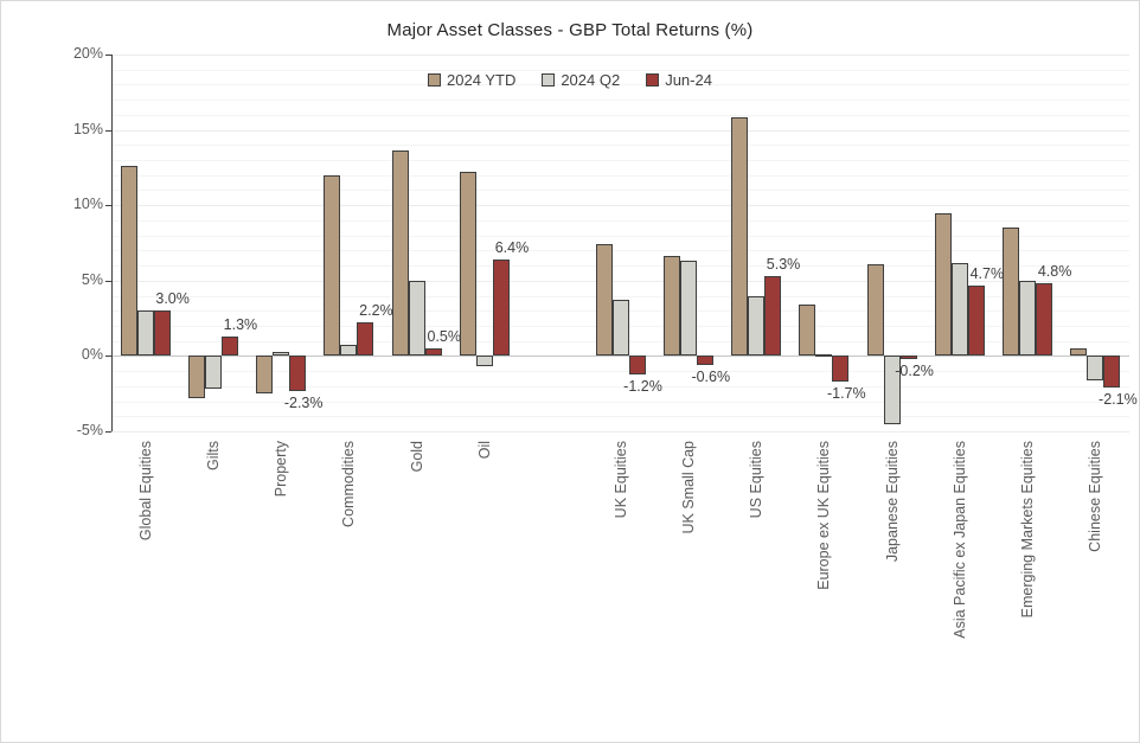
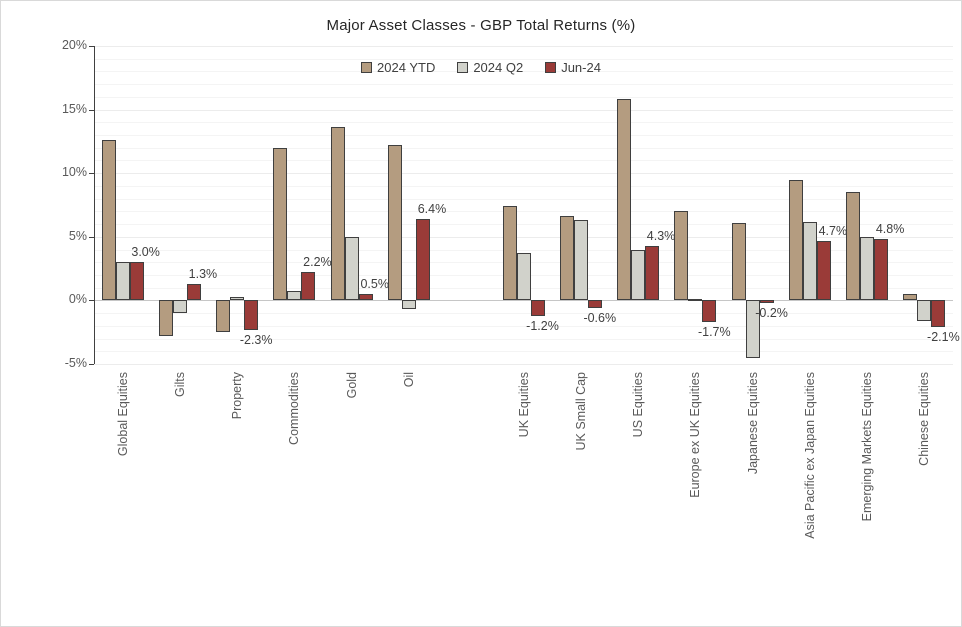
2024 Q2/Gilts: -2.2% -> -1.0%
Jun-24/US Equities: 5.3% -> 4.3%
2024 YTD/Europe ex UK Equities: 3.4% -> 7.0%
